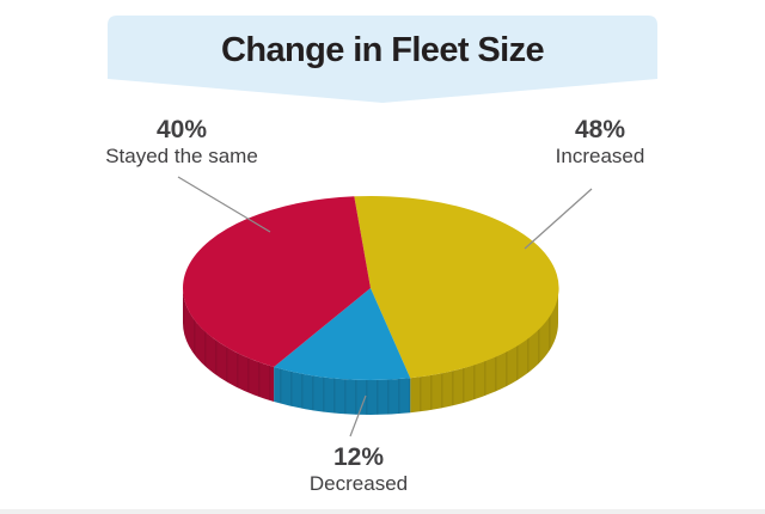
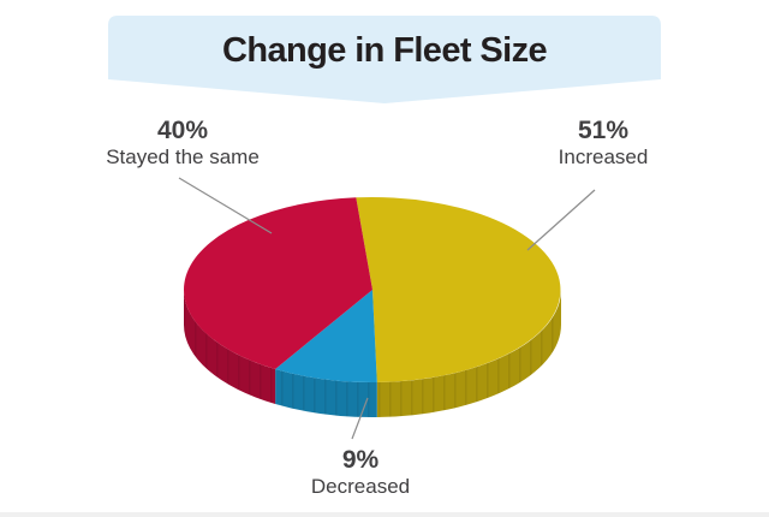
Increased: 48% -> 51%
Decreased: 12% -> 9%
